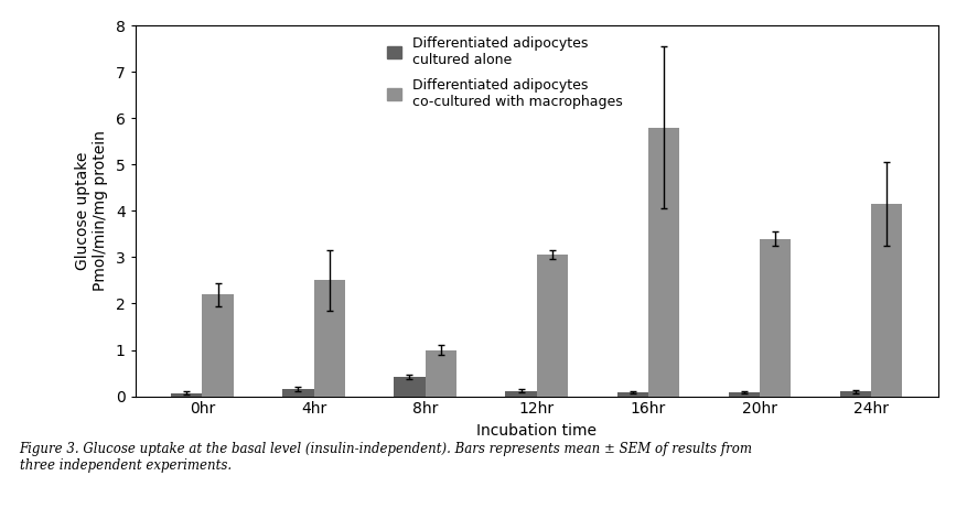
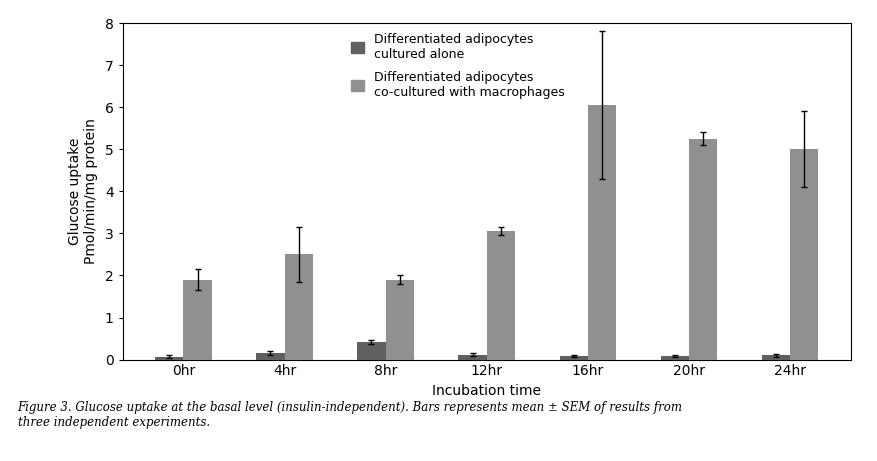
Differentiated adipocytes co-cultured with macrophages/0hr: 2.20 -> 1.90
Differentiated adipocytes co-cultured with macrophages/8hr: 1.00 -> 1.90
Differentiated adipocytes co-cultured with macrophages/16hr: 5.80 -> 6.05
Differentiated adipocytes co-cultured with macrophages/20hr: 3.40 -> 5.25
Differentiated adipocytes co-cultured with macrophages/24hr: 4.15 -> 5.00
